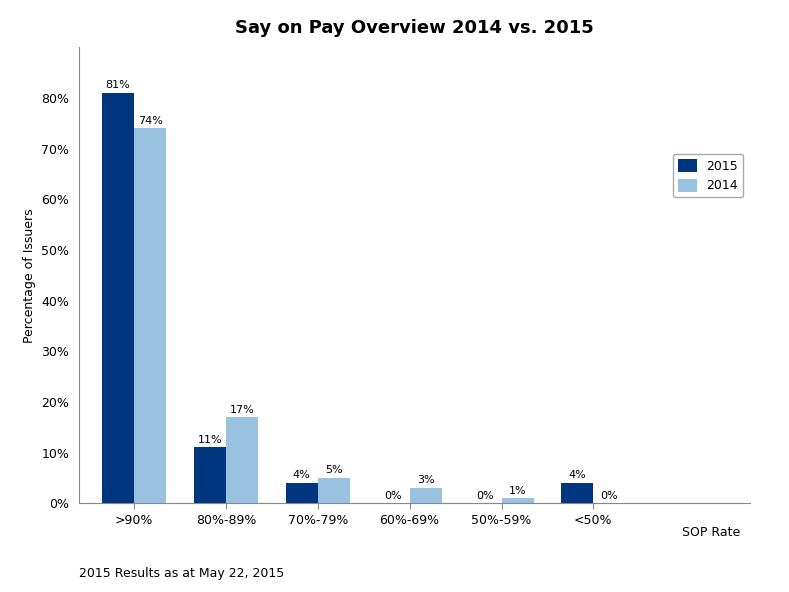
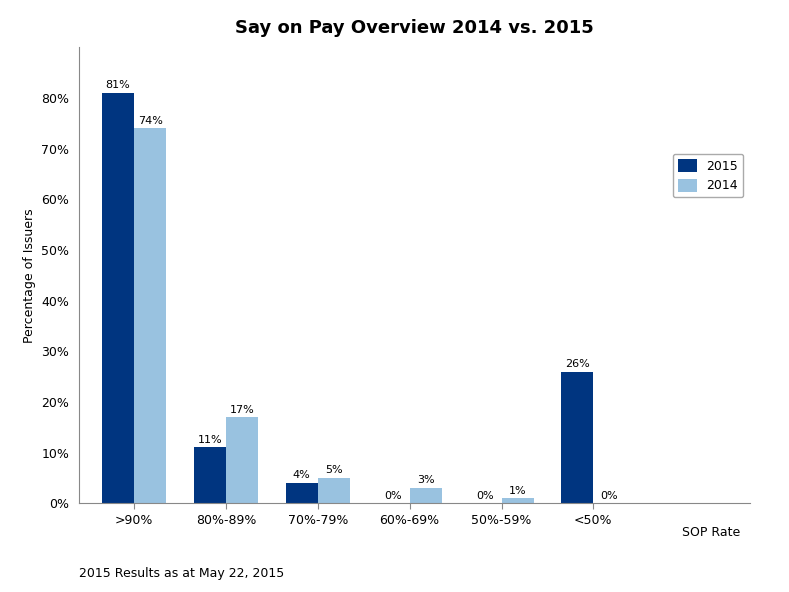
2015/<50%: 4% -> 26%
